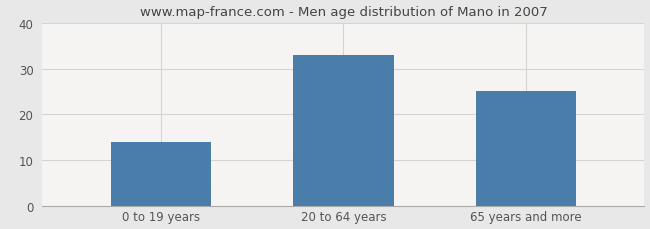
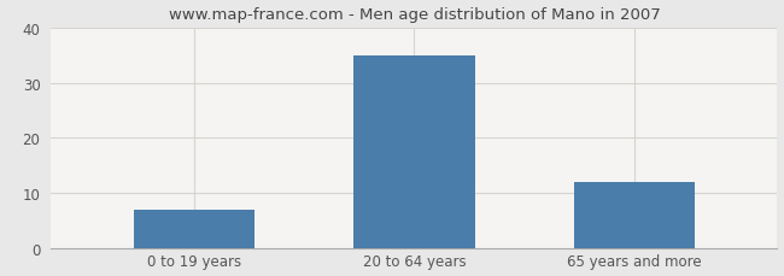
0 to 19 years: 14 -> 7
20 to 64 years: 33 -> 35
65 years and more: 25 -> 12
